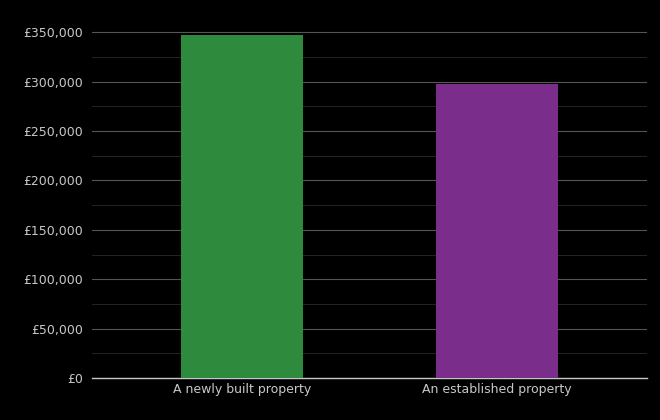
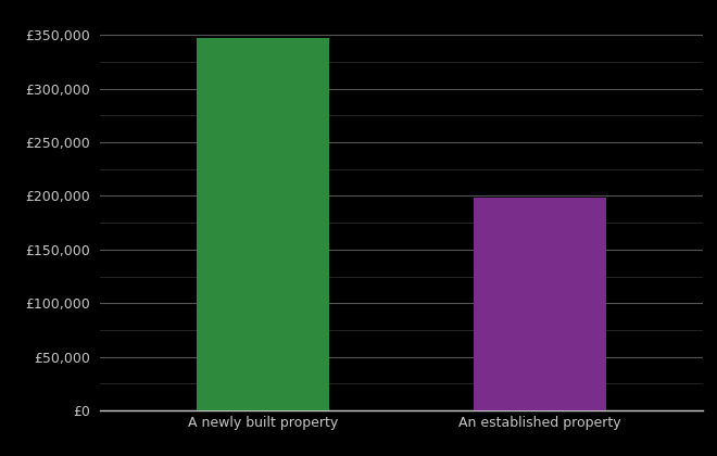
An established property: £298,000 -> £198,000
